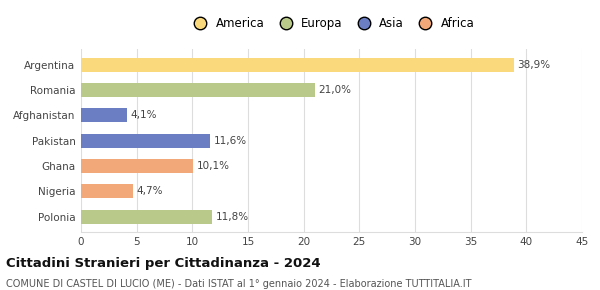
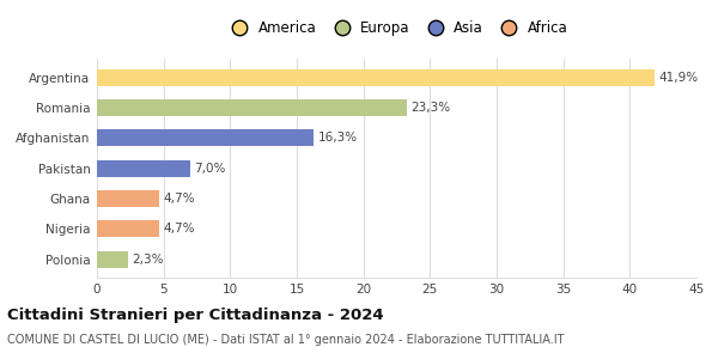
Argentina: 38,9% -> 41,9%
Romania: 21,0% -> 23,3%
Afghanistan: 4,1% -> 16,3%
Pakistan: 11,6% -> 7,0%
Ghana: 10,1% -> 4,7%
Polonia: 11,8% -> 2,3%
